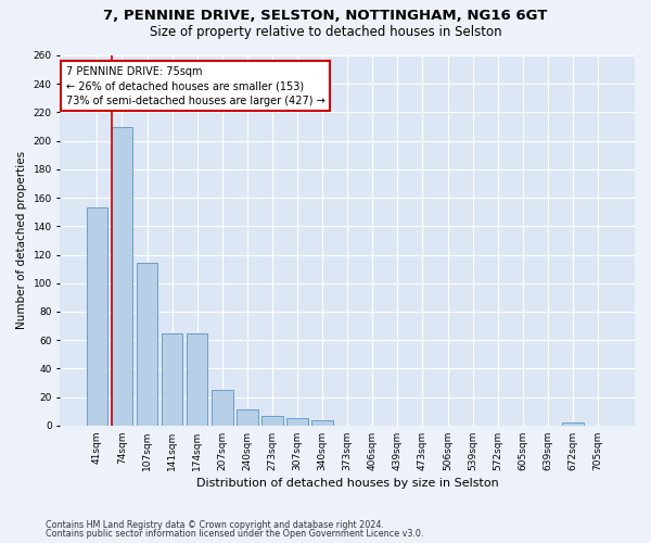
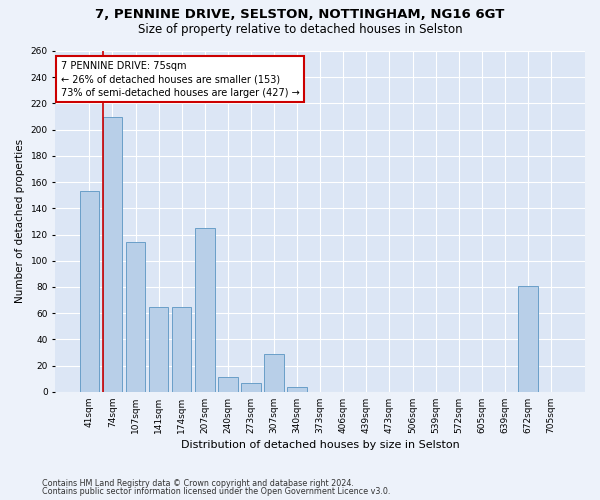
207sqm: 25 -> 125
307sqm: 5 -> 29
672sqm: 2 -> 81
